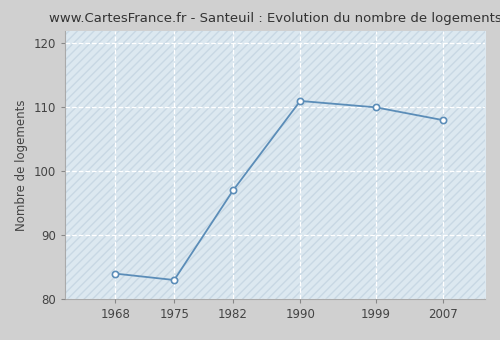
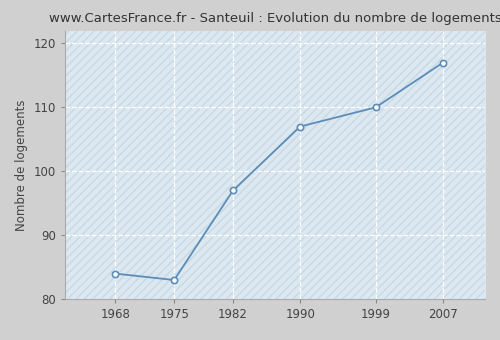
1990: 111 -> 107
2007: 108 -> 117
